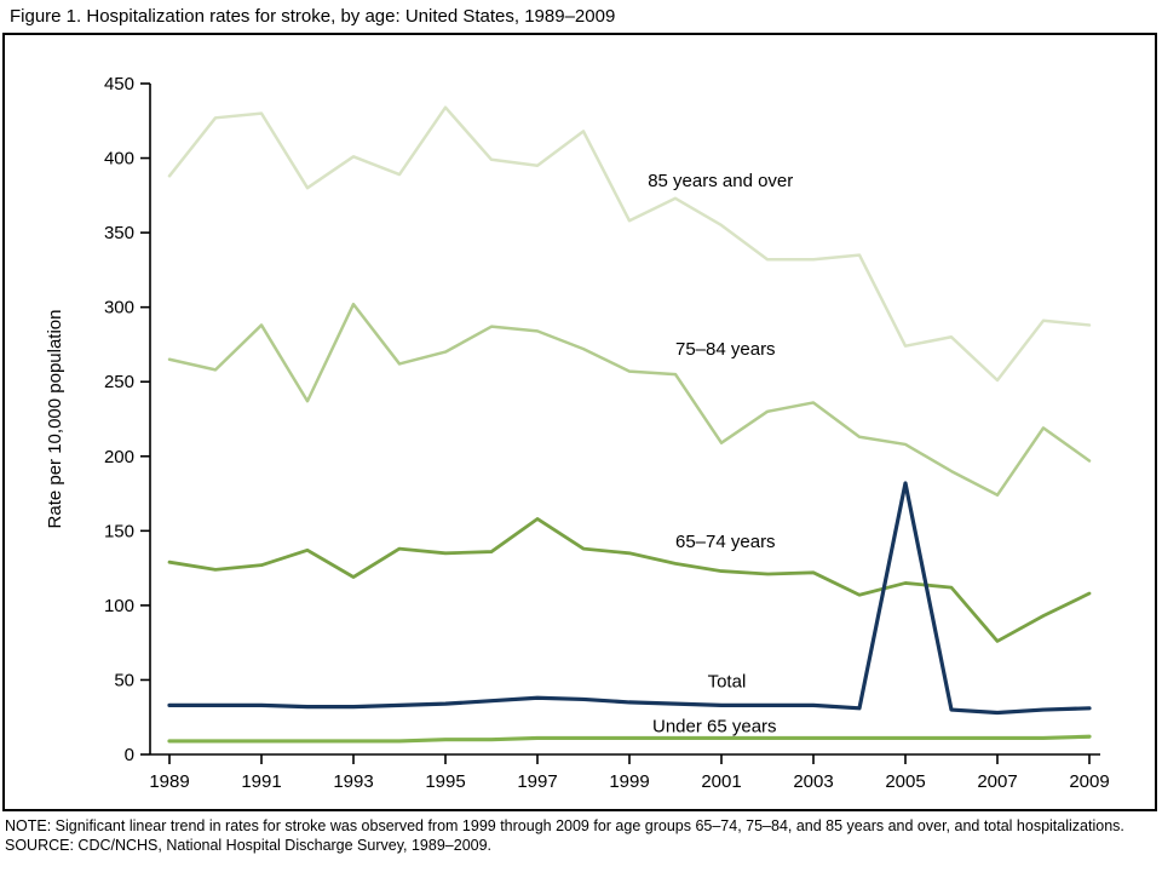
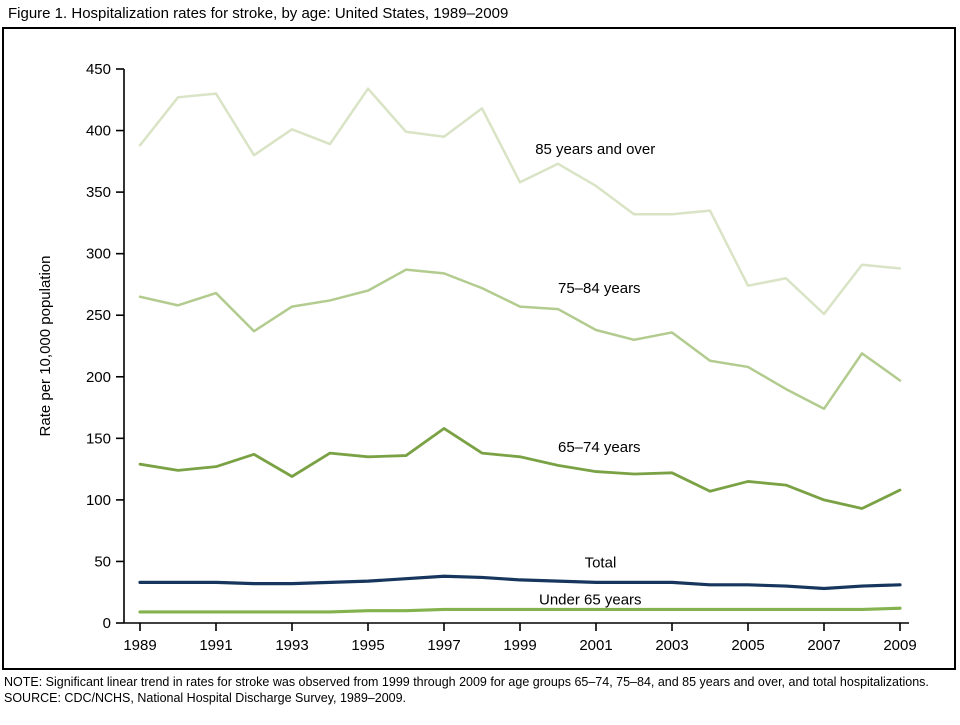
75–84 years/1991: 288 -> 268
75–84 years/1993: 302 -> 257
75–84 years/2001: 209 -> 238
Total/2005: 182 -> 31
65–74 years/2007: 76 -> 100
